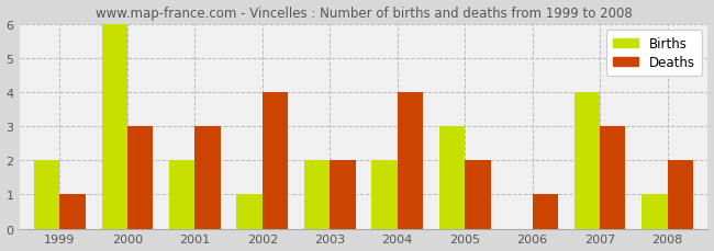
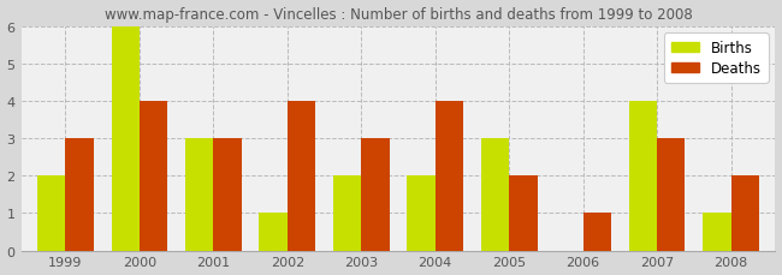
Deaths/1999: 1 -> 3
Deaths/2000: 3 -> 4
Births/2001: 2 -> 3
Deaths/2003: 2 -> 3
